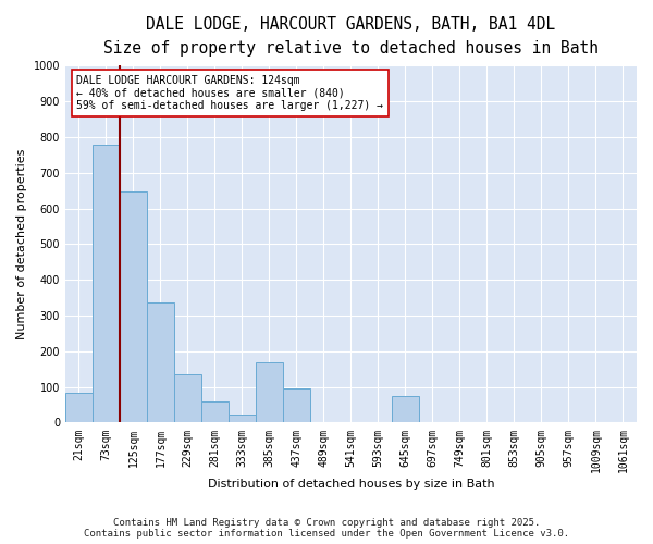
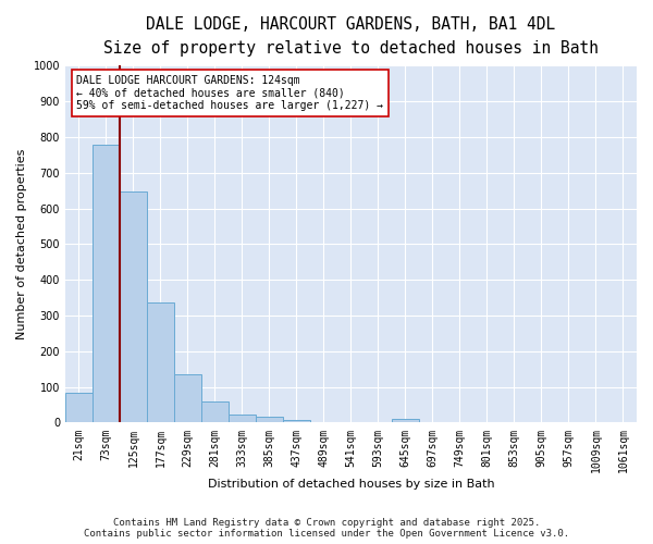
385sqm: 170 -> 18
437sqm: 95 -> 8
645sqm: 75 -> 10
